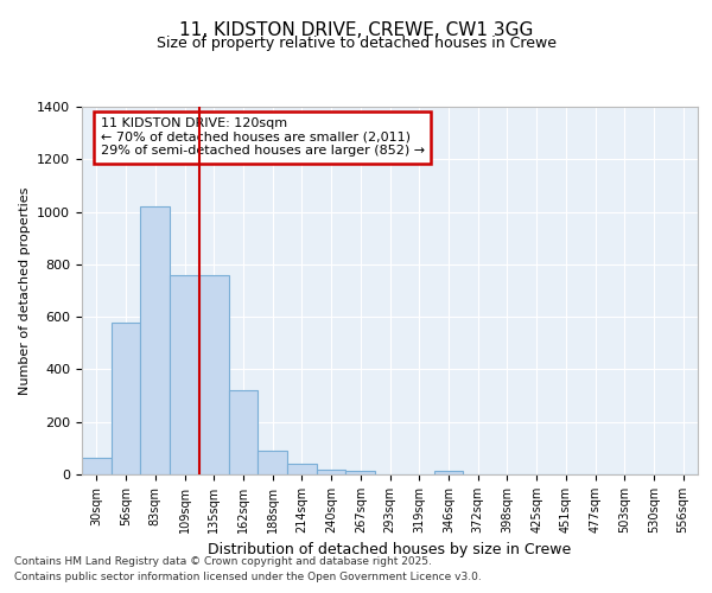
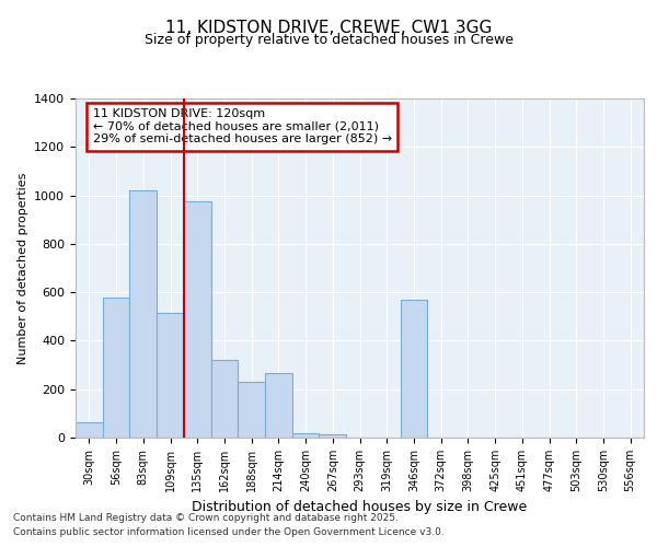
109sqm: 760 -> 515
135sqm: 760 -> 975
188sqm: 90 -> 230
214sqm: 40 -> 265
346sqm: 12 -> 570
